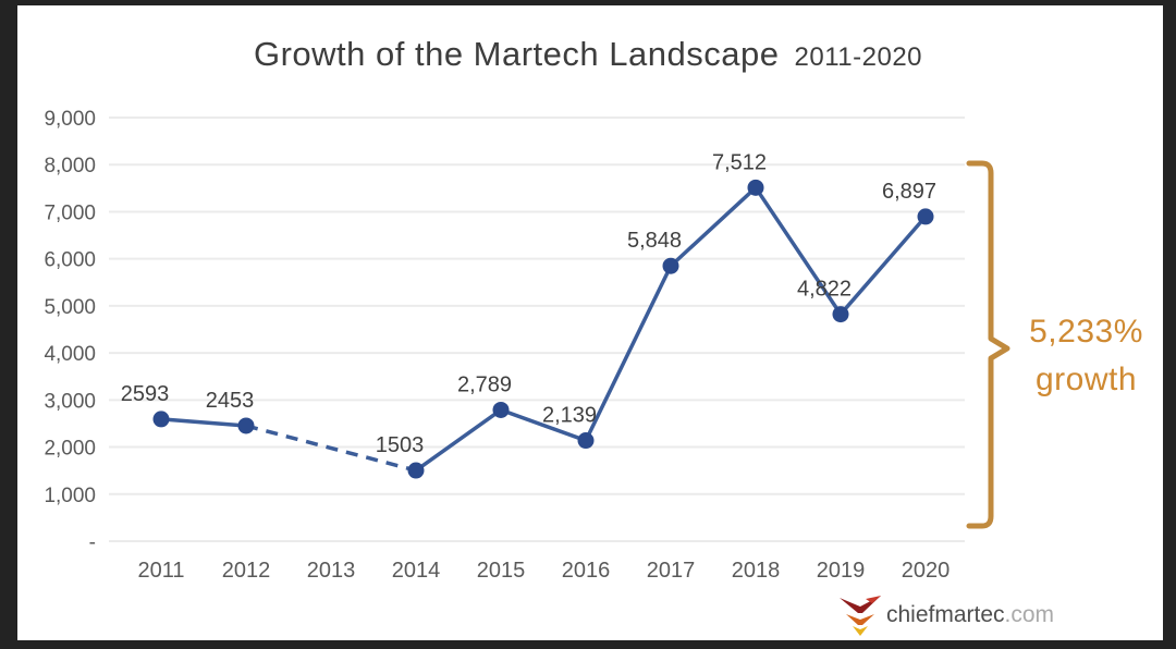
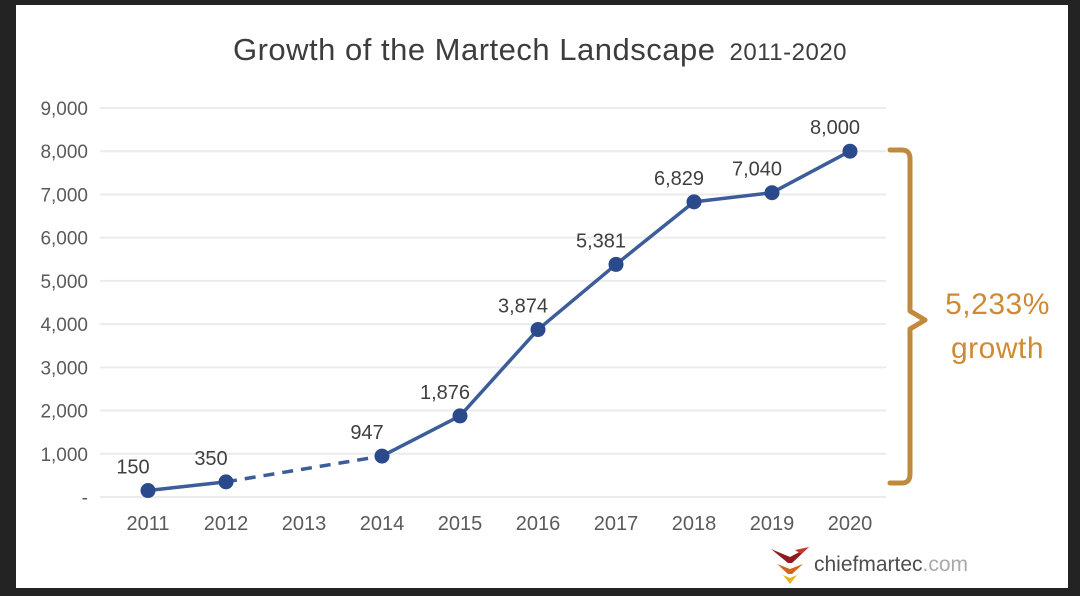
2011: 2593 -> 150
2012: 2453 -> 350
2014: 1503 -> 947
2015: 2,789 -> 1,876
2016: 2,139 -> 3,874
2017: 5,848 -> 5,381
2018: 7,512 -> 6,829
2019: 4,822 -> 7,040
2020: 6,897 -> 8,000
